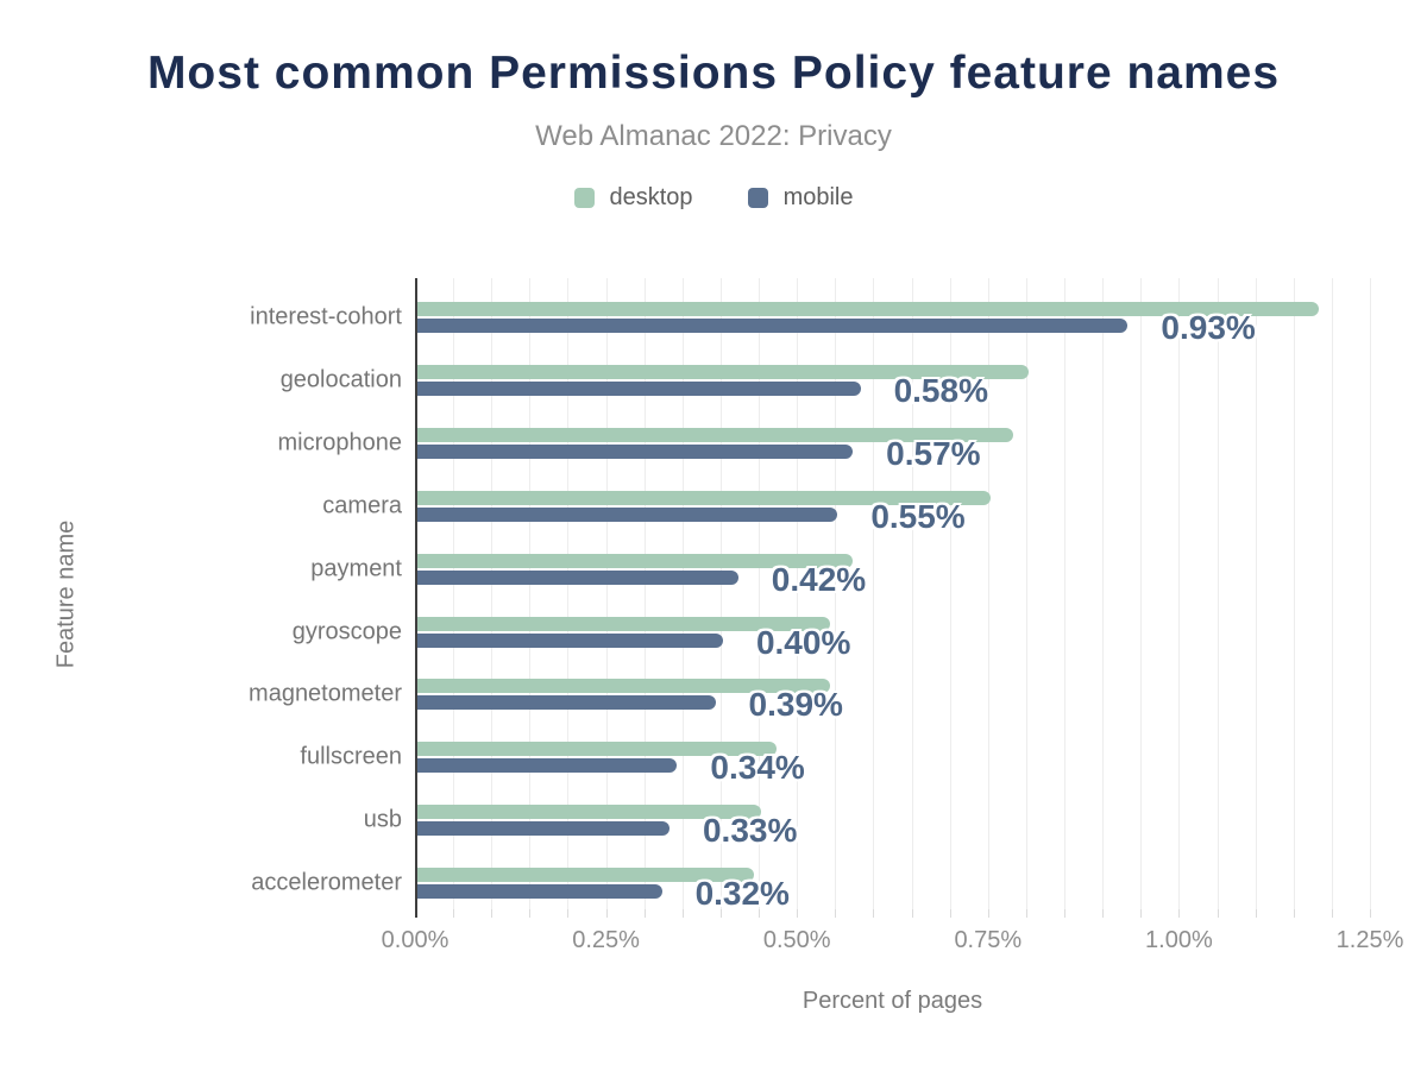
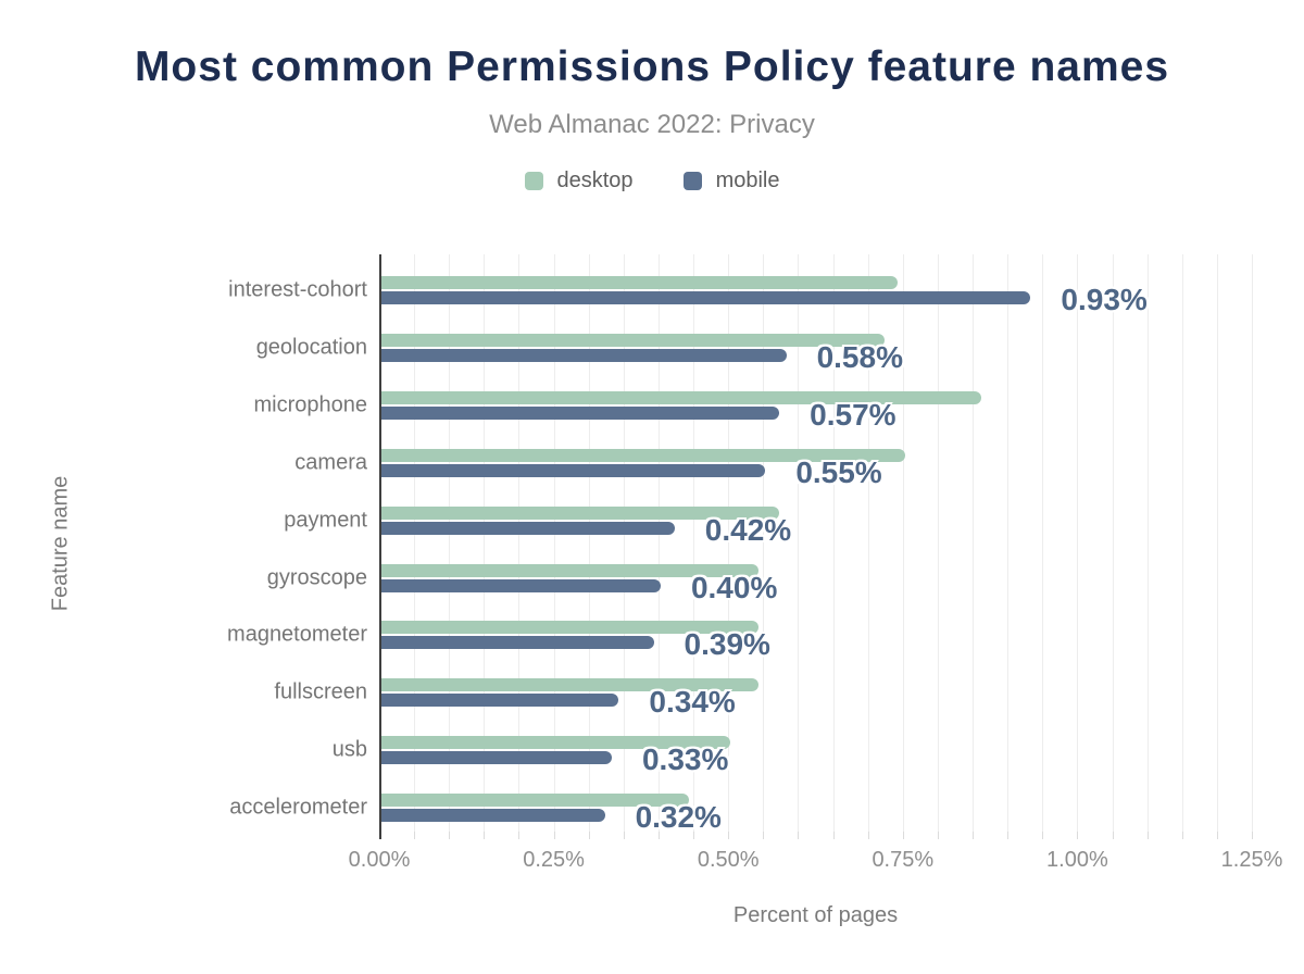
desktop/interest-cohort: 1.18% -> 0.74%
desktop/geolocation: 0.80% -> 0.72%
desktop/microphone: 0.78% -> 0.86%
desktop/fullscreen: 0.47% -> 0.54%
desktop/usb: 0.45% -> 0.50%
